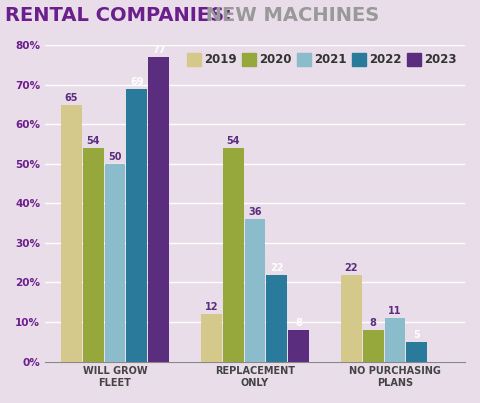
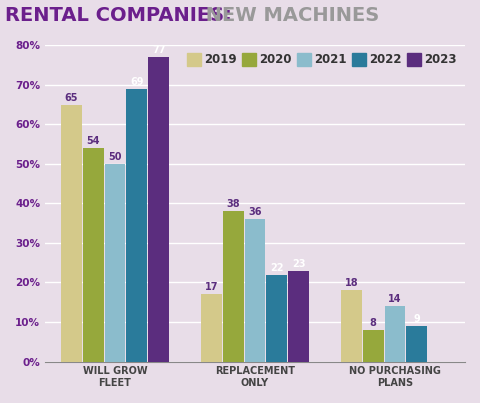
2019/REPLACEMENT ONLY: 12 -> 17
2020/REPLACEMENT ONLY: 54 -> 38
2023/REPLACEMENT ONLY: 8% -> 23%
2019/NO PURCHASING PLANS: 22 -> 18
2021/NO PURCHASING PLANS: 11 -> 14
2022/NO PURCHASING PLANS: 5% -> 9%
